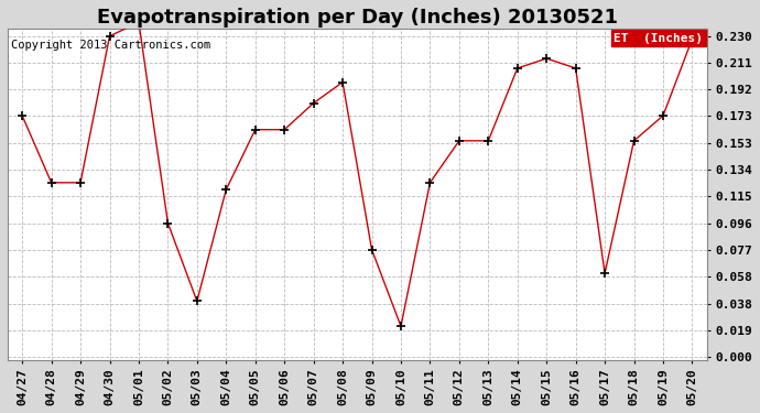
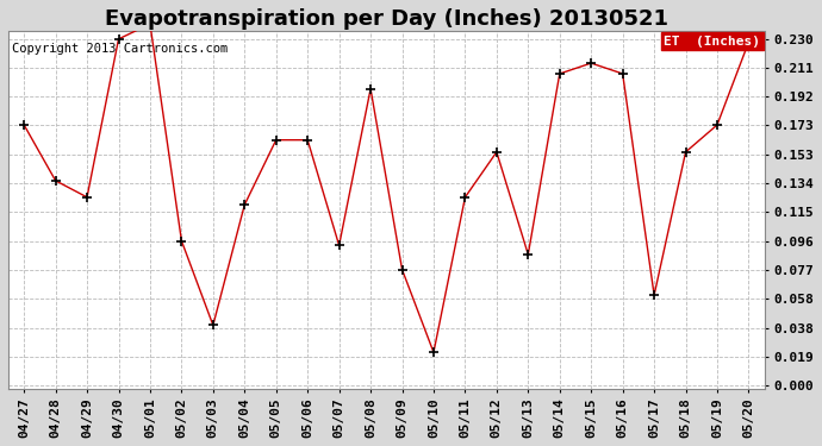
04/28: 0.125 -> 0.136
05/07: 0.182 -> 0.093
05/13: 0.155 -> 0.087
